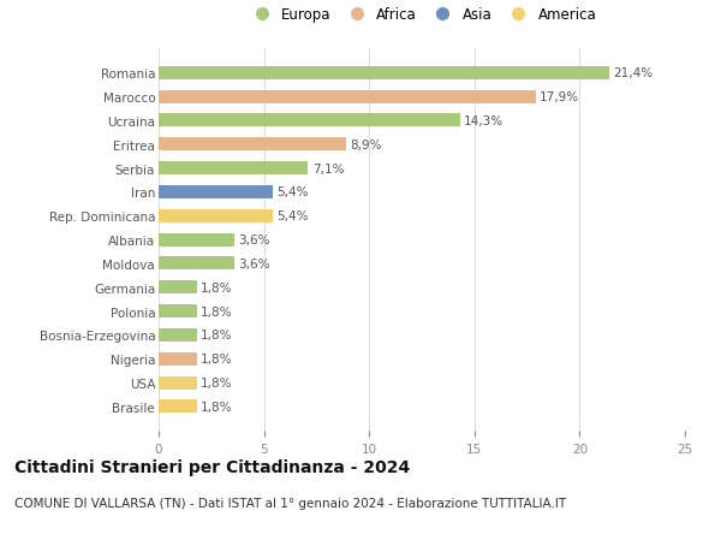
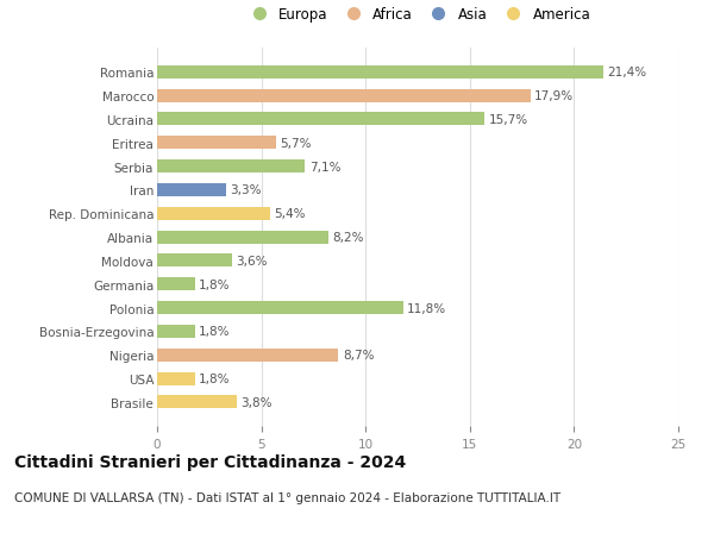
Ucraina: 14,3% -> 15,7%
Eritrea: 8,9% -> 5,7%
Iran: 5,4% -> 3,3%
Albania: 3,6% -> 8,2%
Polonia: 1,8% -> 11,8%
Nigeria: 1,8% -> 8,7%
Brasile: 1,8% -> 3,8%
